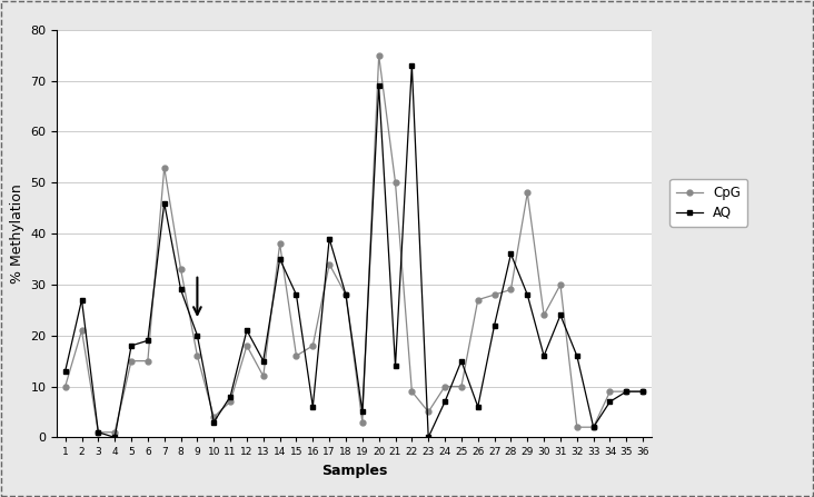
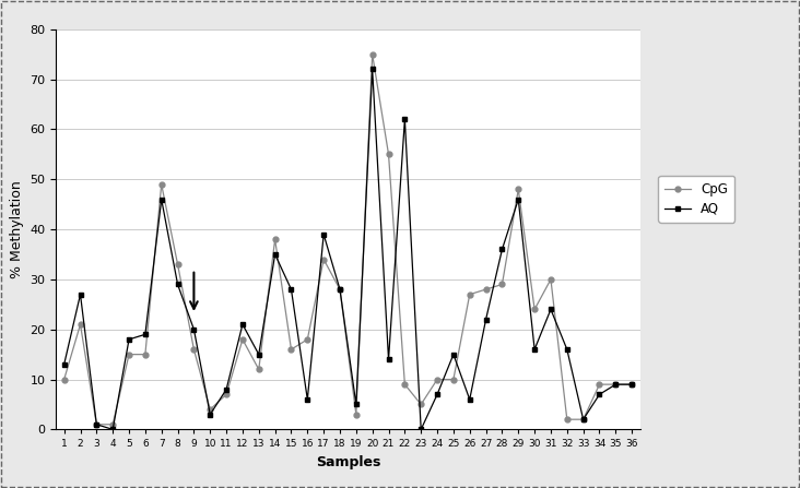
CpG/7: 53 -> 49
AQ/20: 69 -> 72
CpG/21: 50 -> 55
AQ/22: 73 -> 62
AQ/29: 28 -> 46
